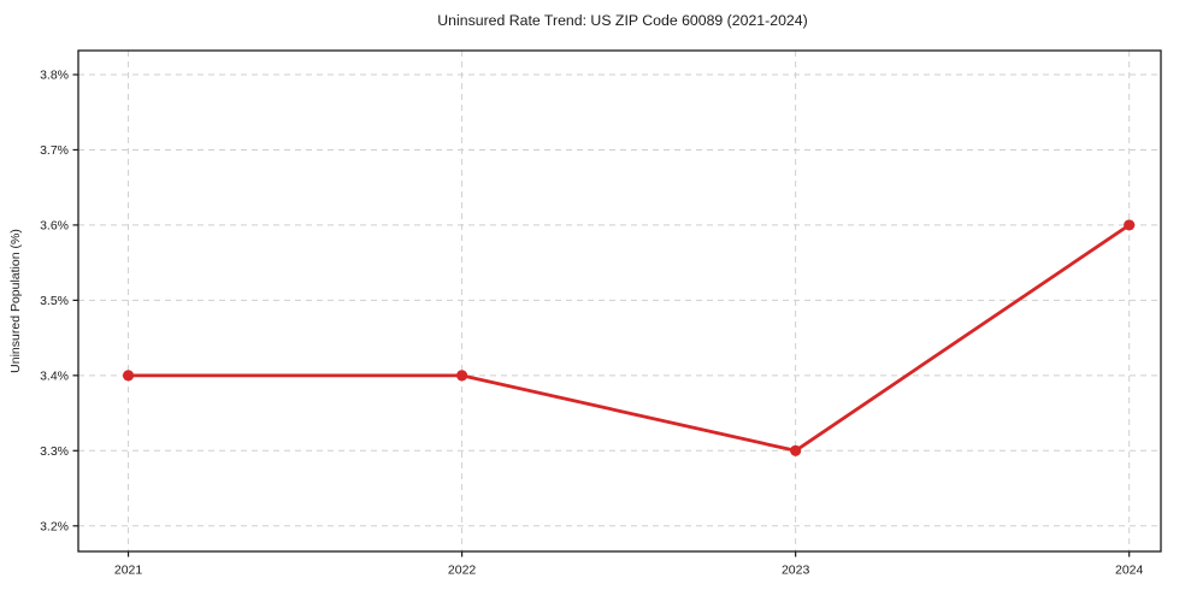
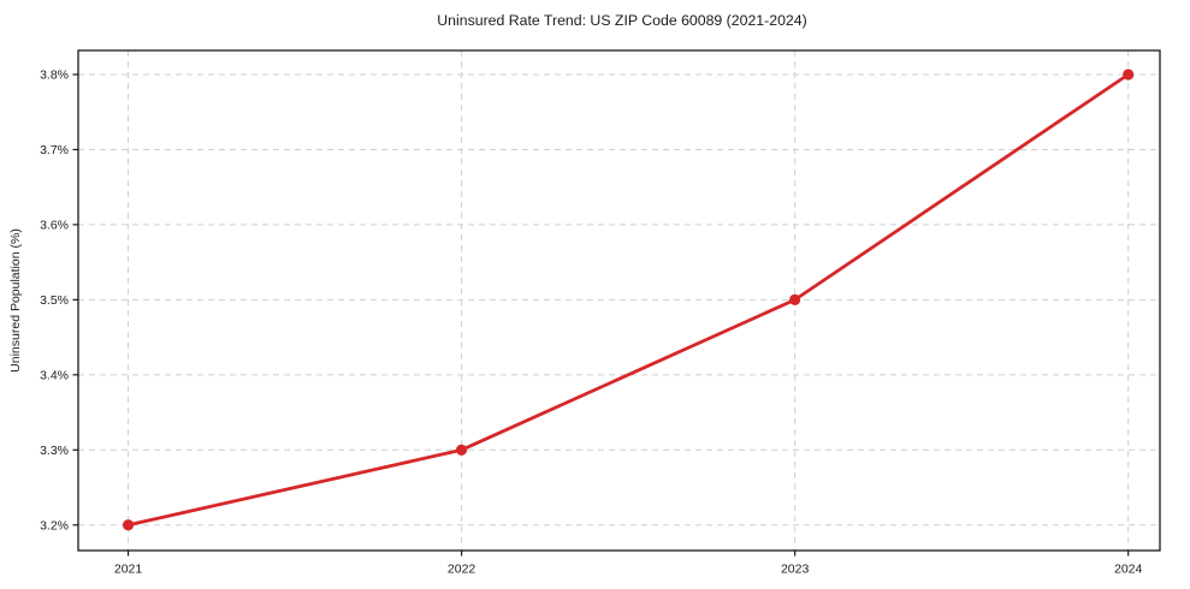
2021: 3.4% -> 3.2%
2022: 3.4% -> 3.3%
2023: 3.3% -> 3.5%
2024: 3.6% -> 3.8%
